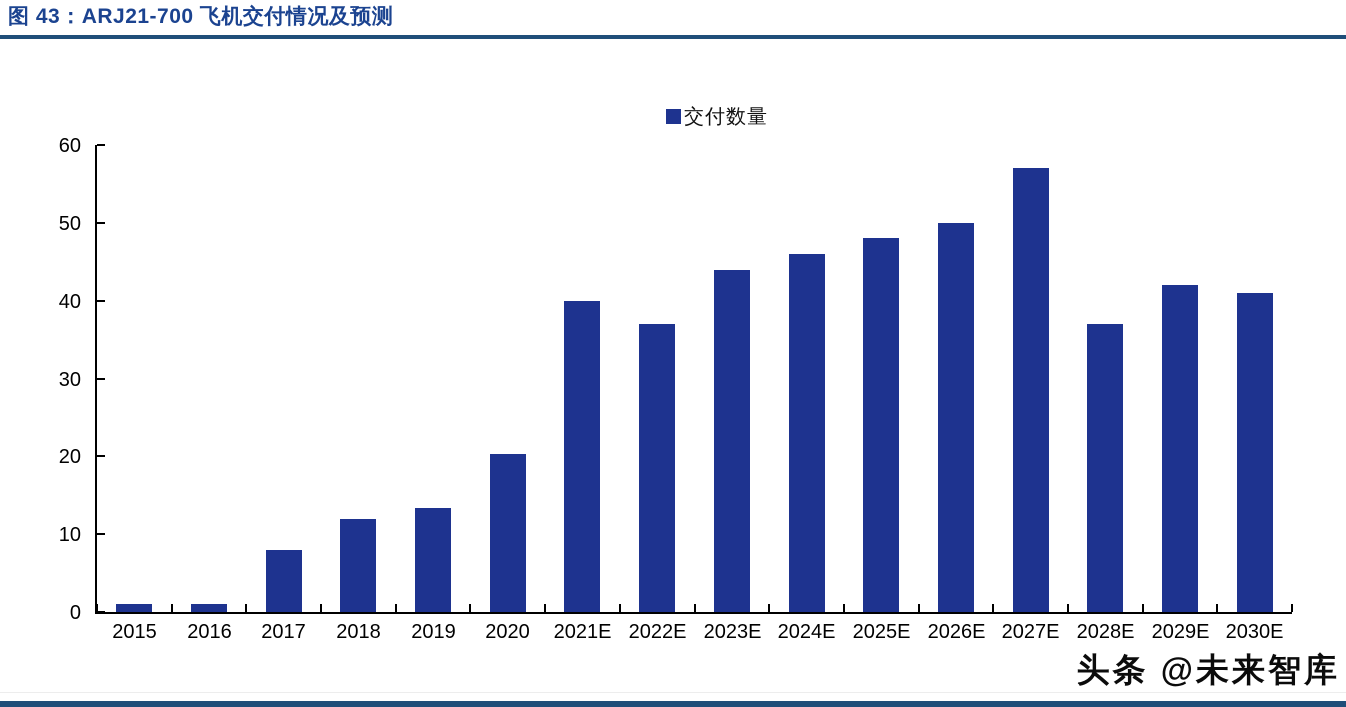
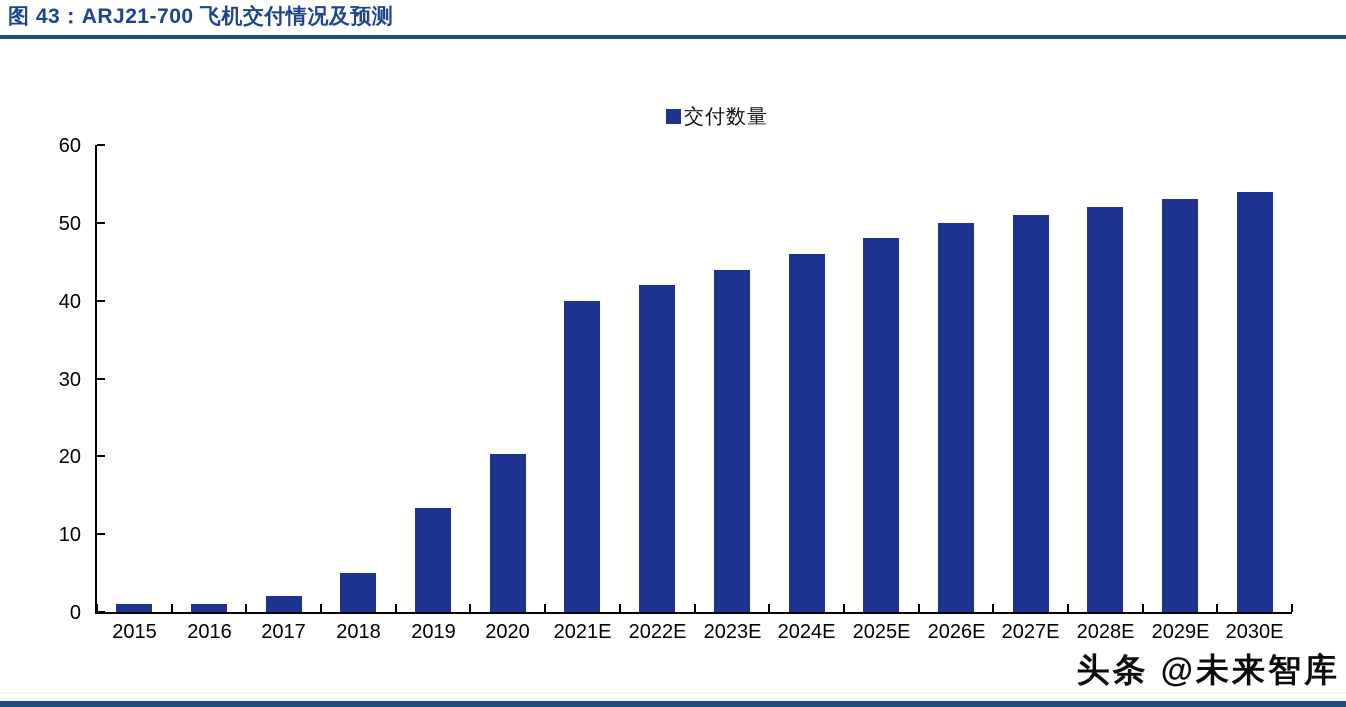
2017: 8 -> 2
2018: 12 -> 5
2022E: 37 -> 42
2027E: 57 -> 51
2028E: 37 -> 52
2029E: 42 -> 53
2030E: 41 -> 54
